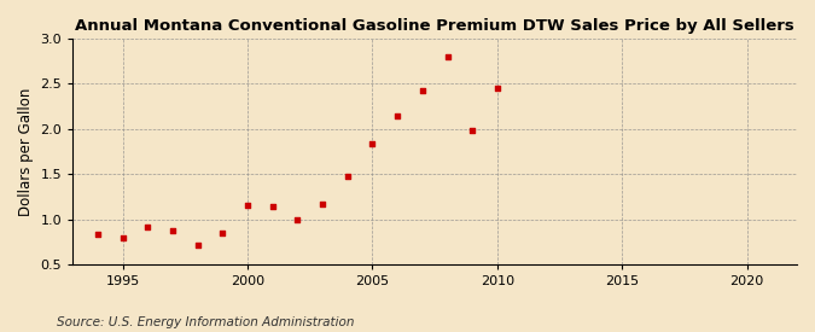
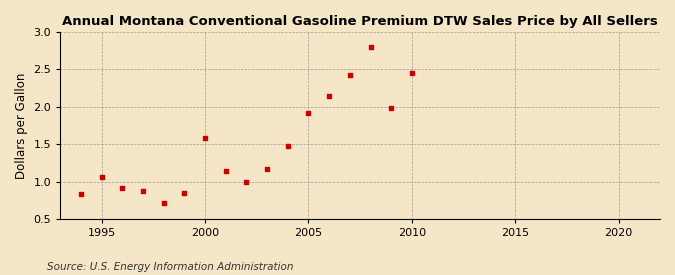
1995: 0.80 -> 1.06
2000: 1.15 -> 1.58
2005: 1.84 -> 1.92
